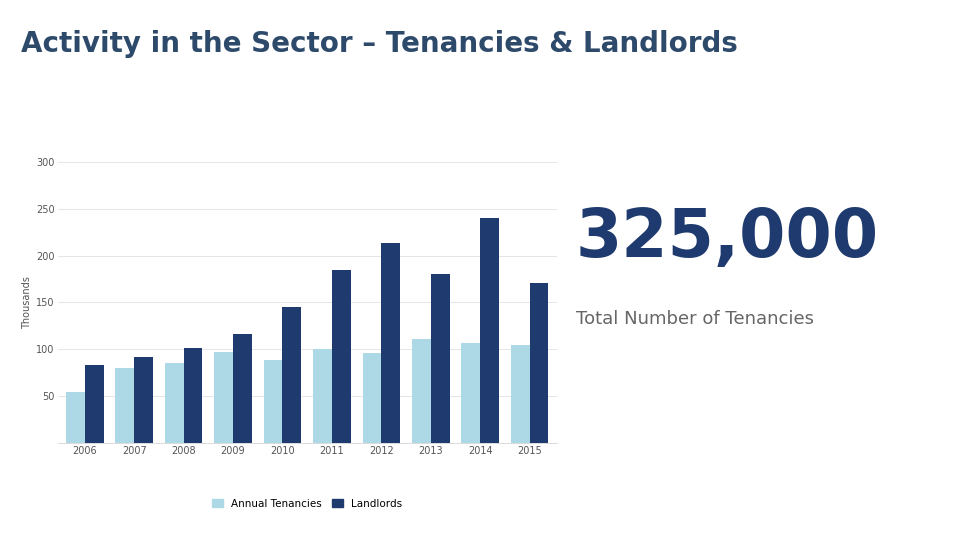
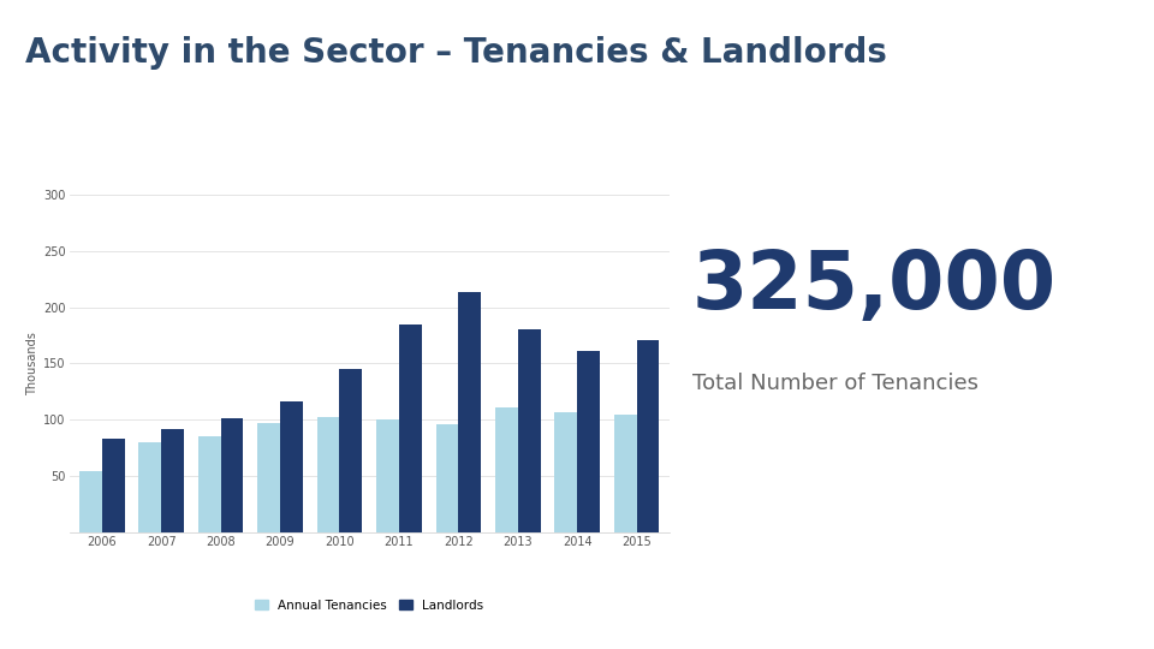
Annual Tenancies/2010: 88 -> 102
Landlords/2014: 240 -> 161
